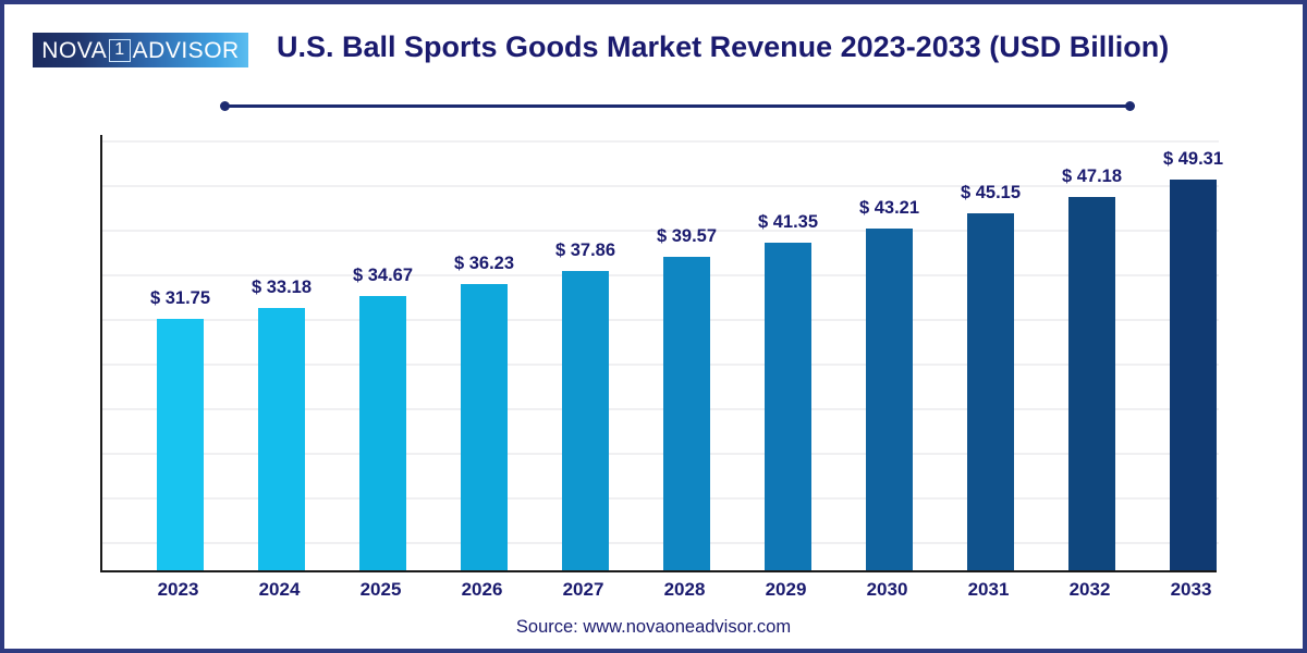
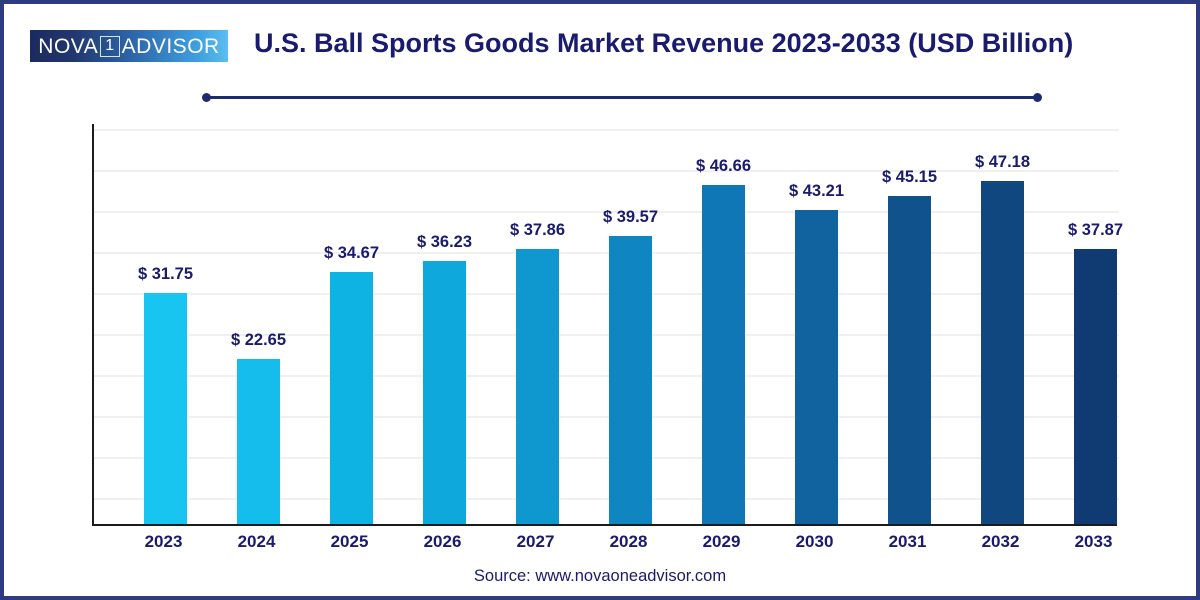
2024: 33.18 -> 22.65
2029: 41.35 -> 46.66
2033: 49.31 -> 37.87
